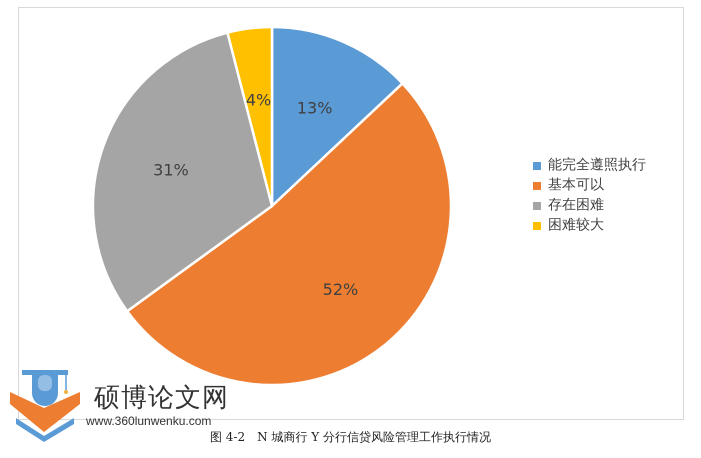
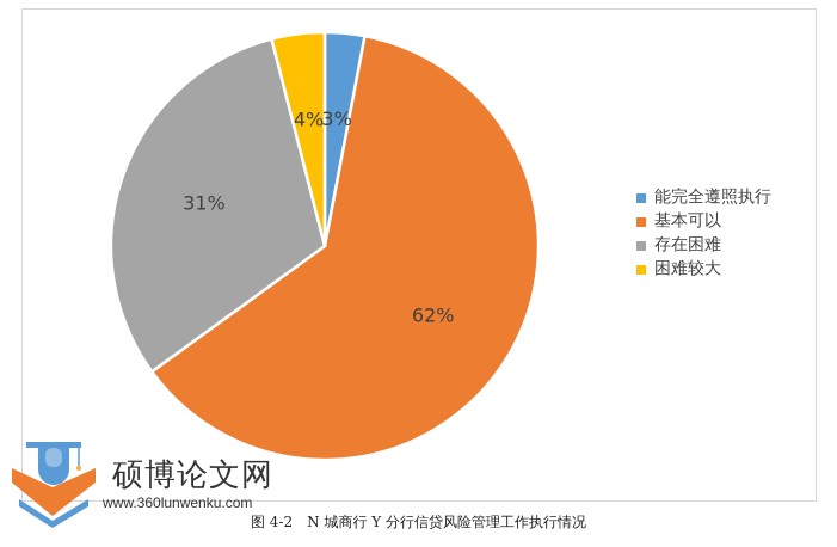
能完全遵照执行: 13% -> 3%
基本可以: 52% -> 62%
